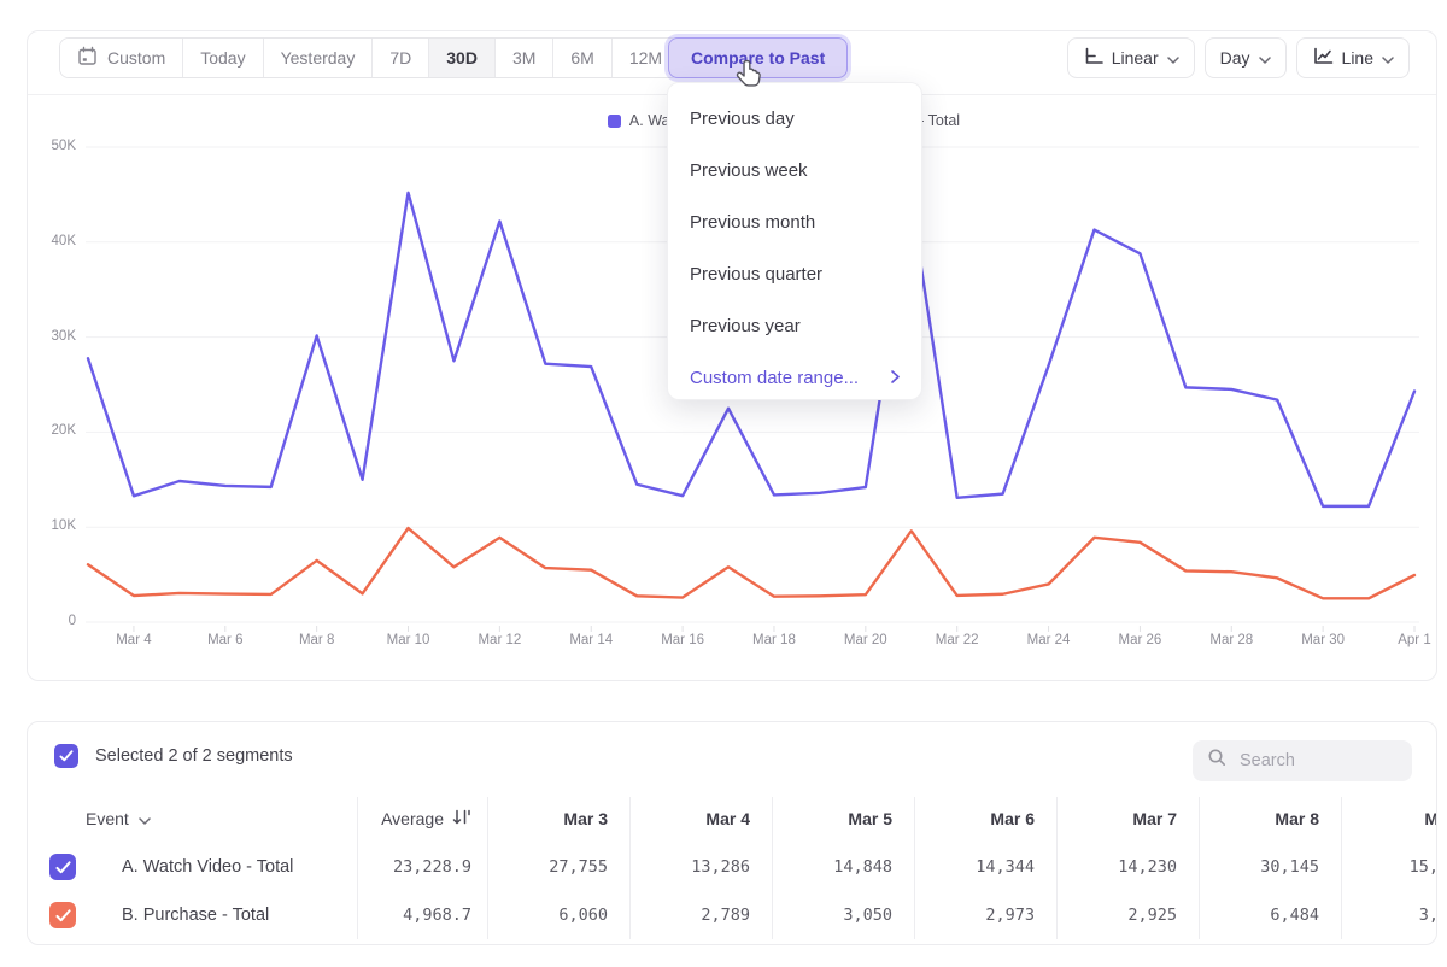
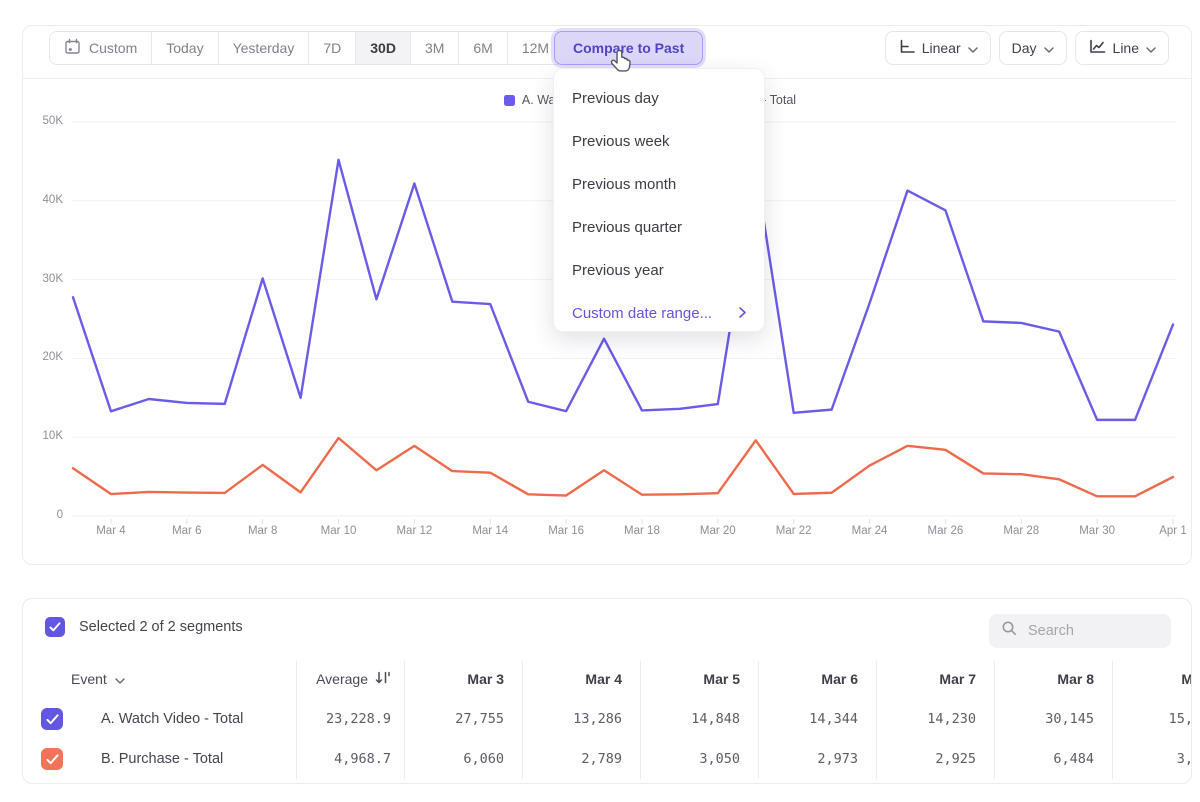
B. Purchase - Total/Mar 24: 4K -> 6K
